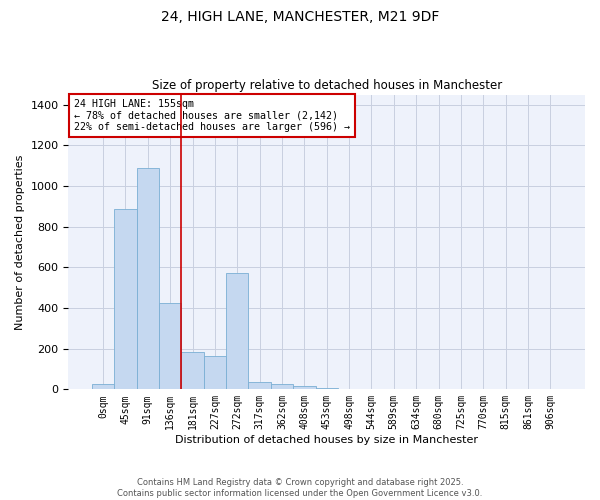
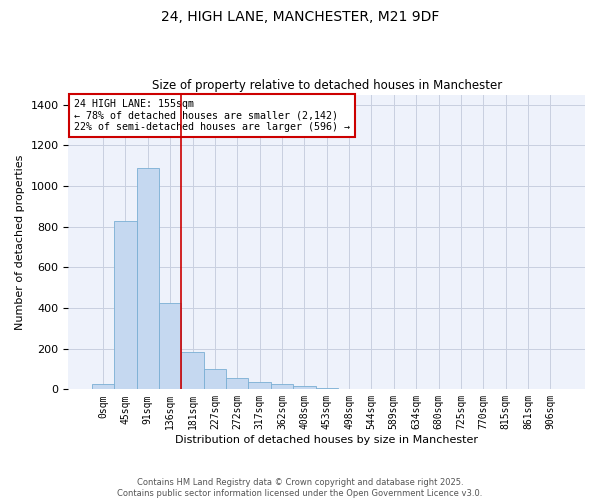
45sqm: 885 -> 830
227sqm: 165 -> 100
272sqm: 570 -> 55
